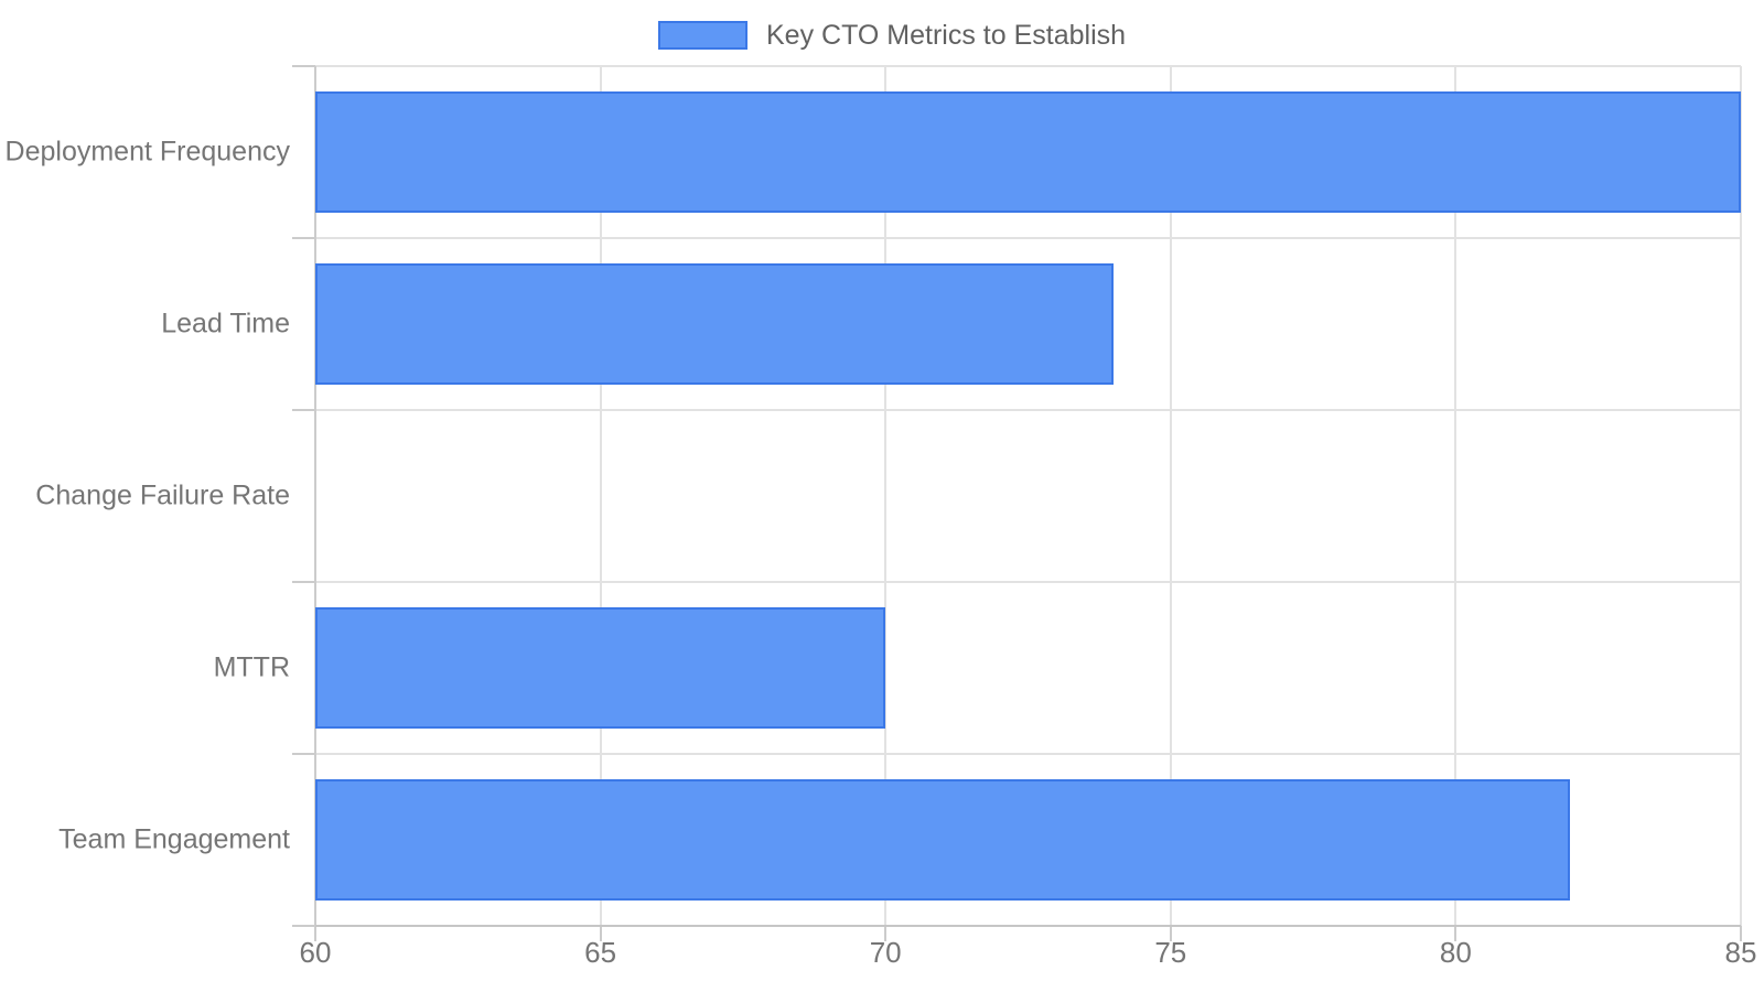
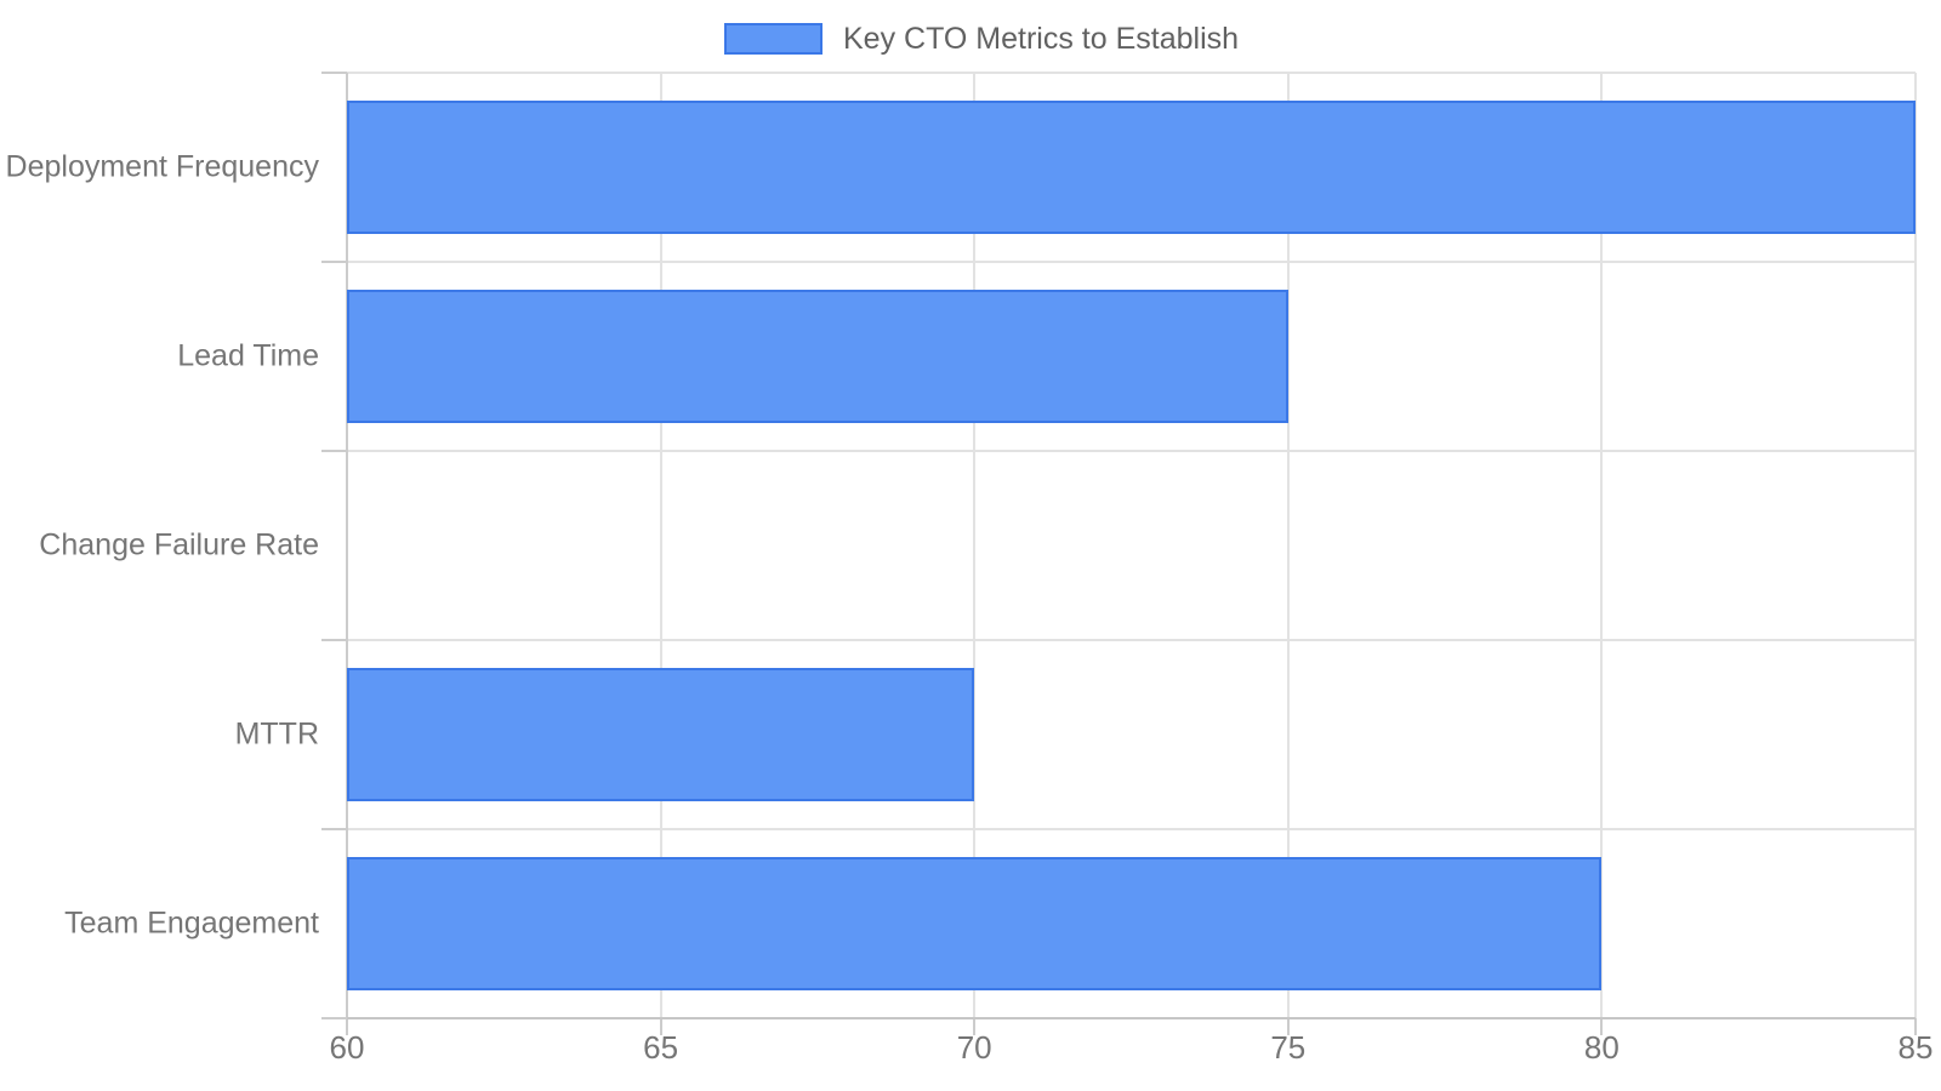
Lead Time: 74 -> 75
Team Engagement: 82 -> 80
